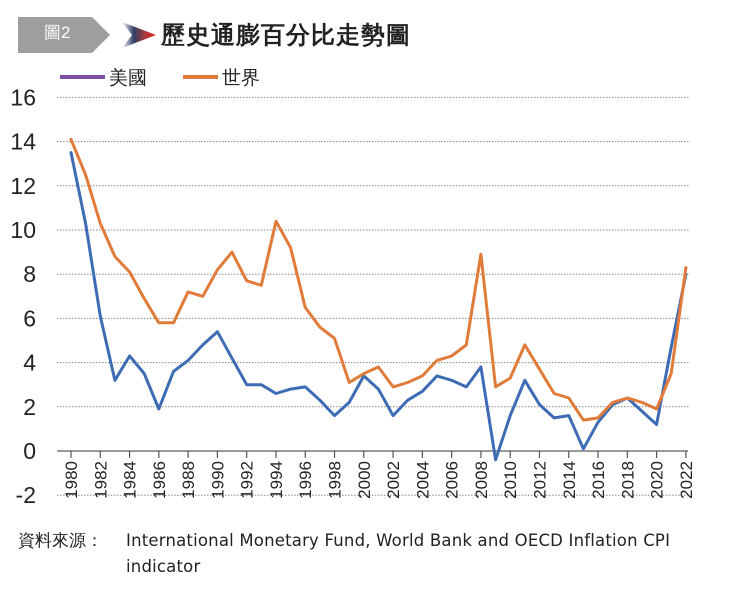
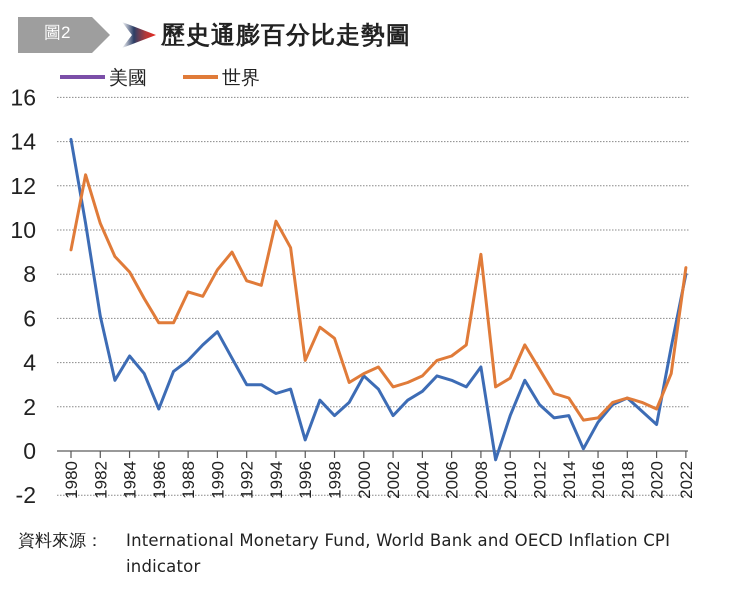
美國/1980: 13.5 -> 14.1
世界/1980: 14.1 -> 9.1
美國/1996: 2.9 -> 0.5
世界/1996: 6.5 -> 4.1
